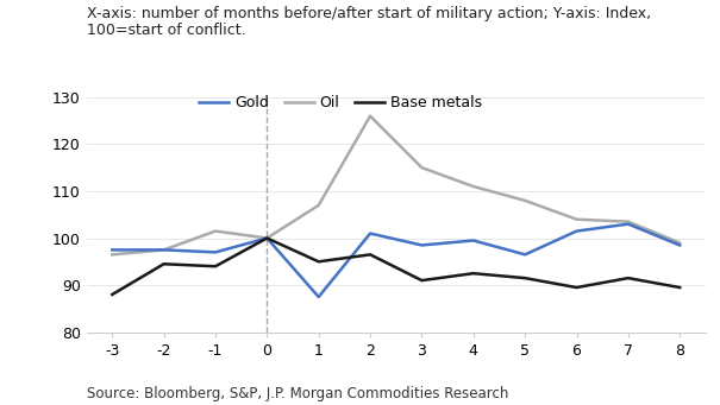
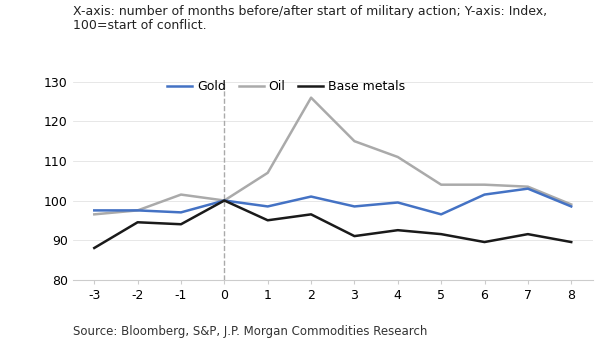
Gold/1: 87.5 -> 98.5
Oil/5: 108.0 -> 104.0
